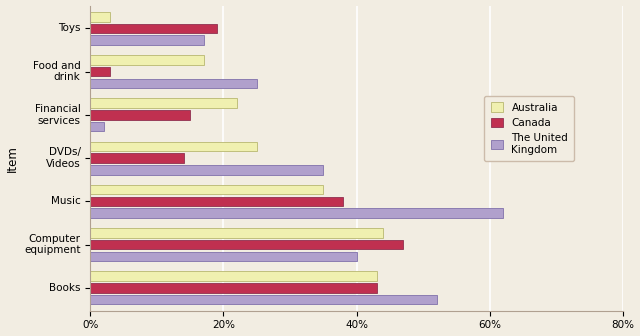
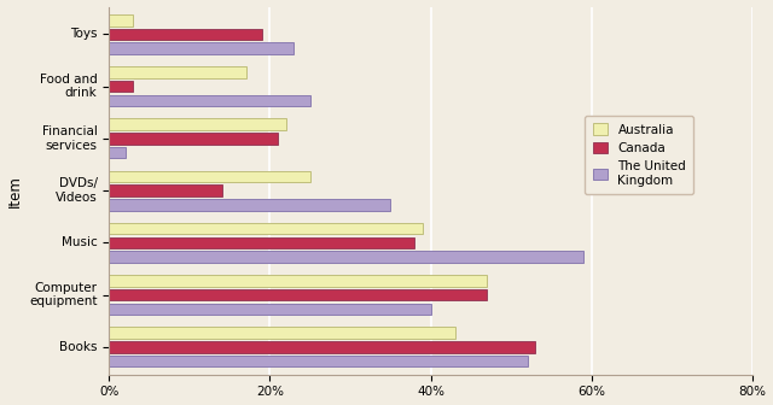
The United Kingdom/Toys: 17% -> 23%
Canada/Financial services: 15% -> 21%
Australia/Music: 35% -> 39%
The United Kingdom/Music: 62% -> 59%
Australia/Computer equipment: 44% -> 47%
Canada/Books: 43% -> 53%
